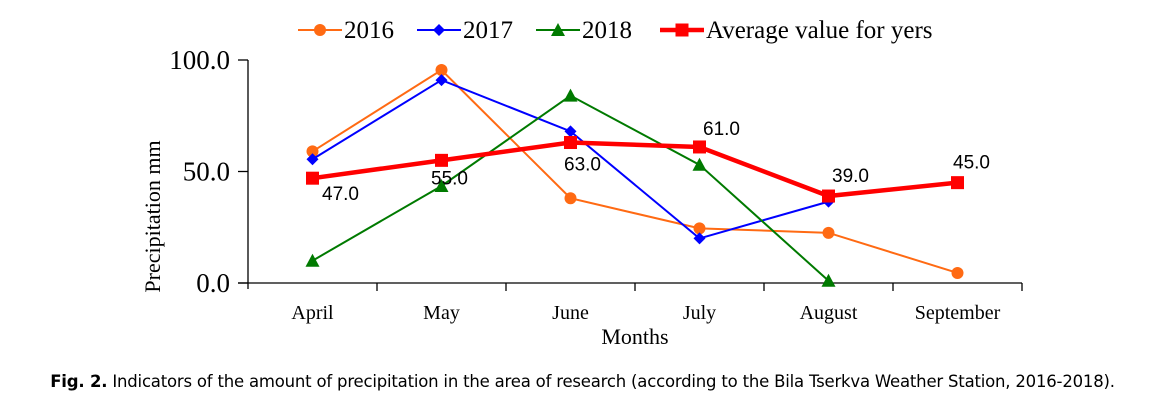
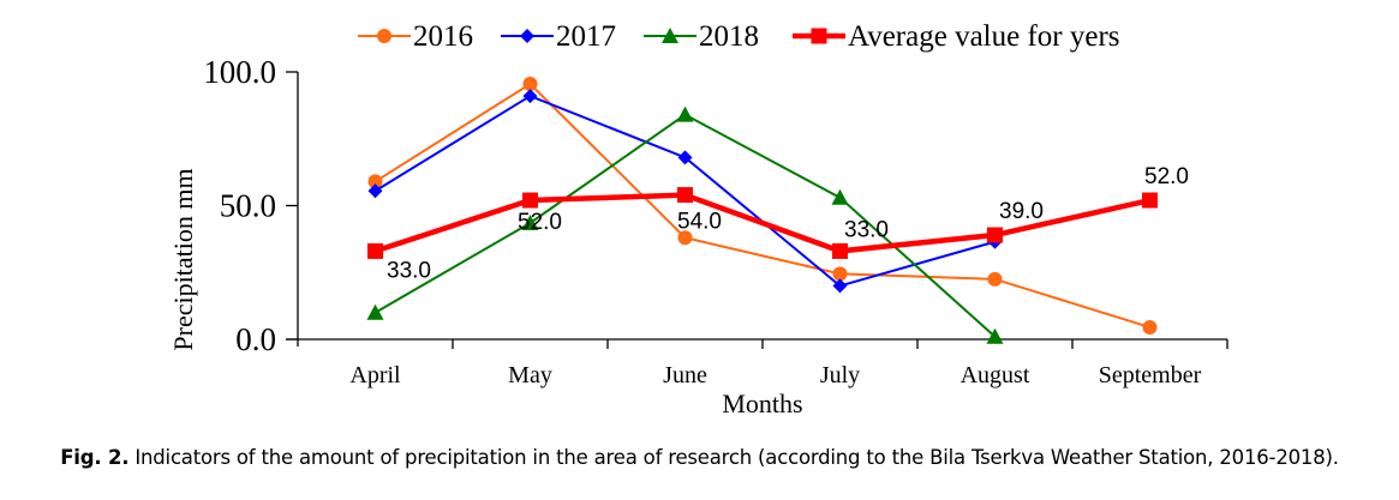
Average value for yers/April: 47.0 -> 33.0
Average value for yers/May: 55.0 -> 52.0
Average value for yers/June: 63.0 -> 54.0
Average value for yers/July: 61.0 -> 33.0
Average value for yers/September: 45.0 -> 52.0
